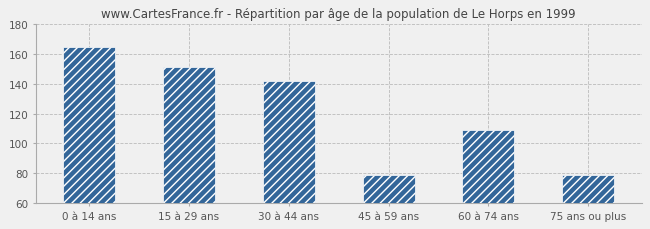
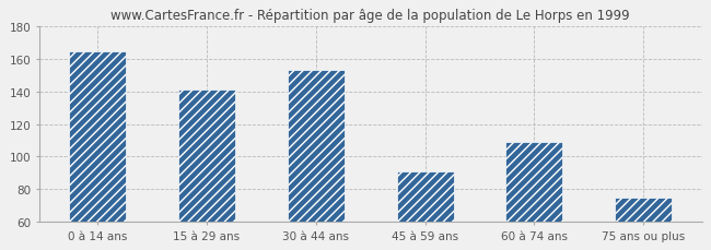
15 à 29 ans: 151 -> 141
30 à 44 ans: 142 -> 153
45 à 59 ans: 79 -> 91
75 ans ou plus: 79 -> 75
